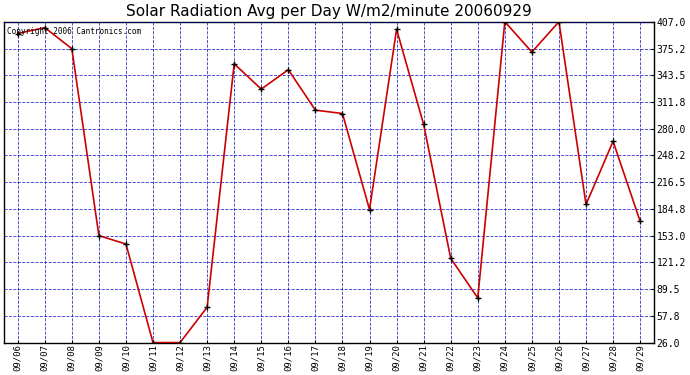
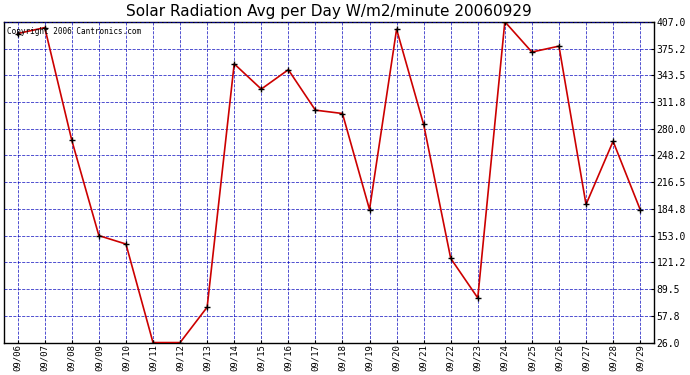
09/08: 375 -> 266
09/26: 407 -> 378
09/29: 170 -> 184
